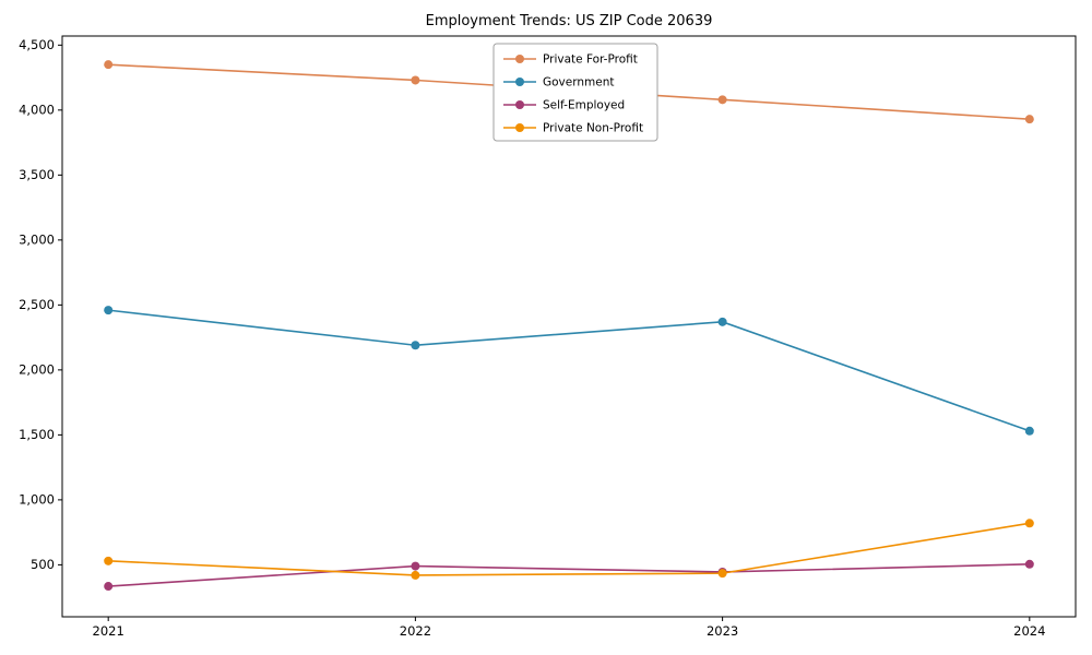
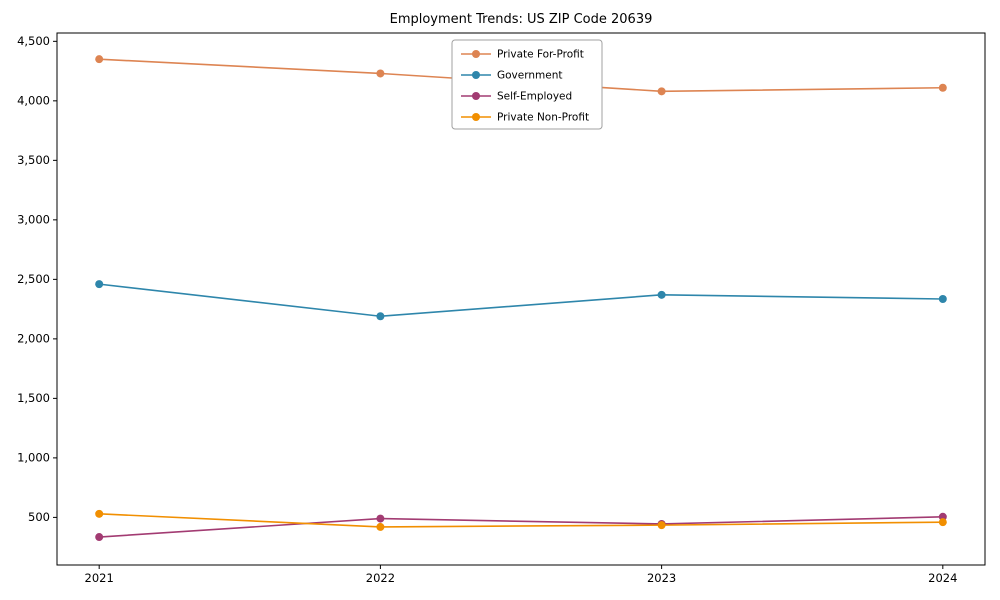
Private For-Profit/2024: 3930 -> 4110
Government/2024: 1530 -> 2340
Private Non-Profit/2024: 820 -> 460
